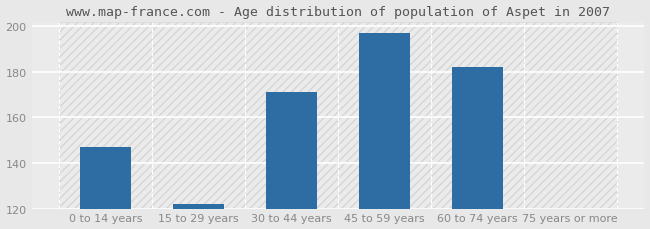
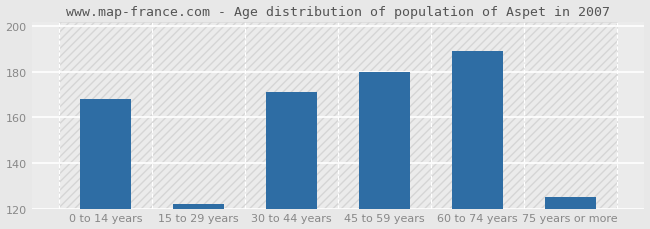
0 to 14 years: 147 -> 168
45 to 59 years: 197 -> 180
60 to 74 years: 182 -> 189
75 years or more: 120 -> 125
